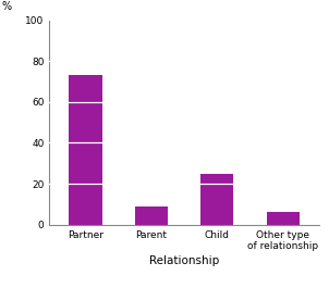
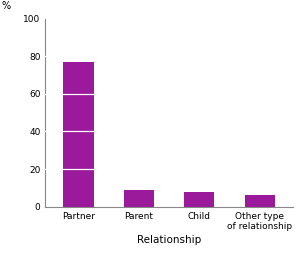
Partner: 73 -> 77
Child: 25 -> 8
